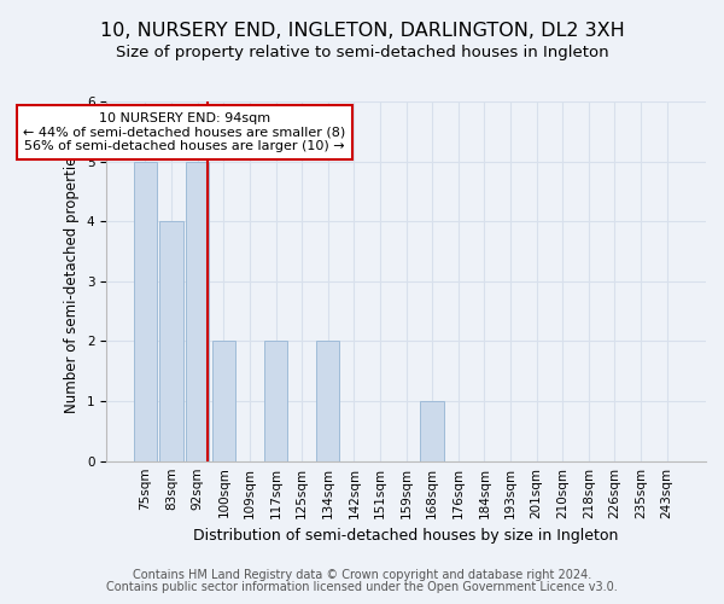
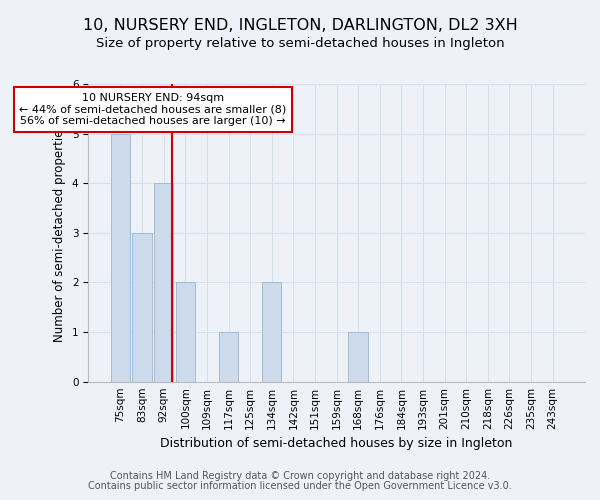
83sqm: 4 -> 3
92sqm: 5 -> 4
117sqm: 2 -> 1
